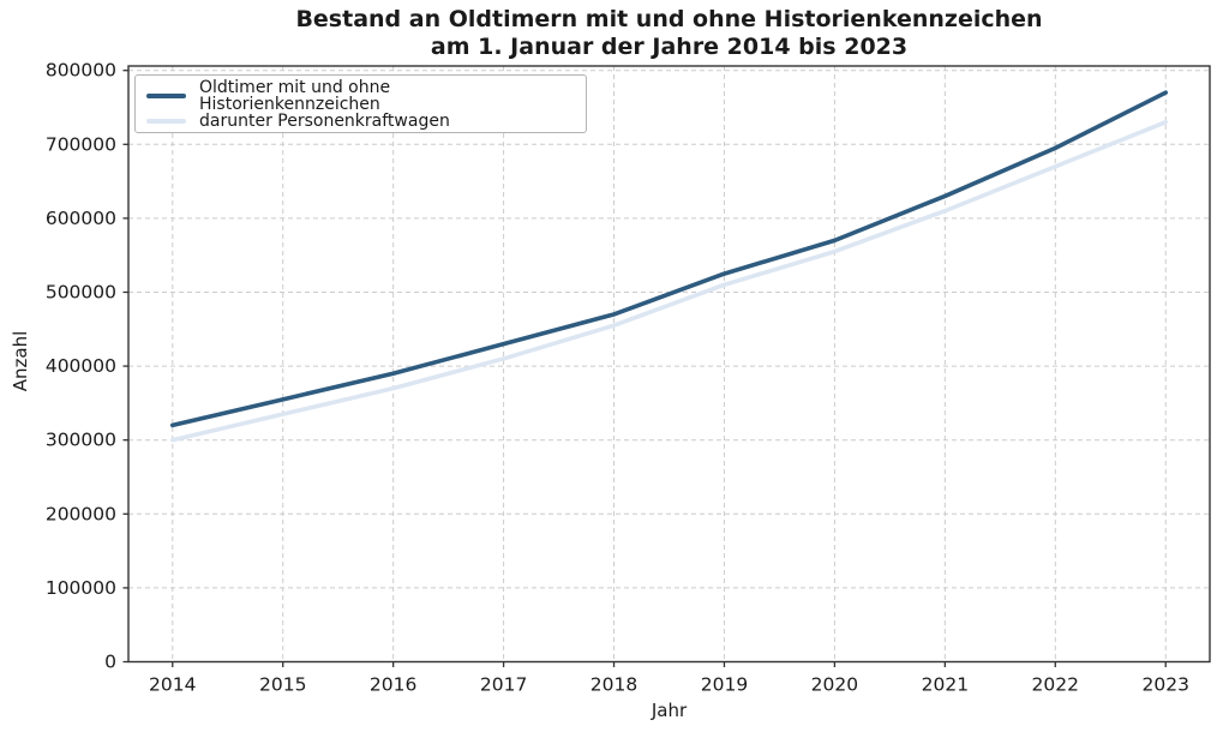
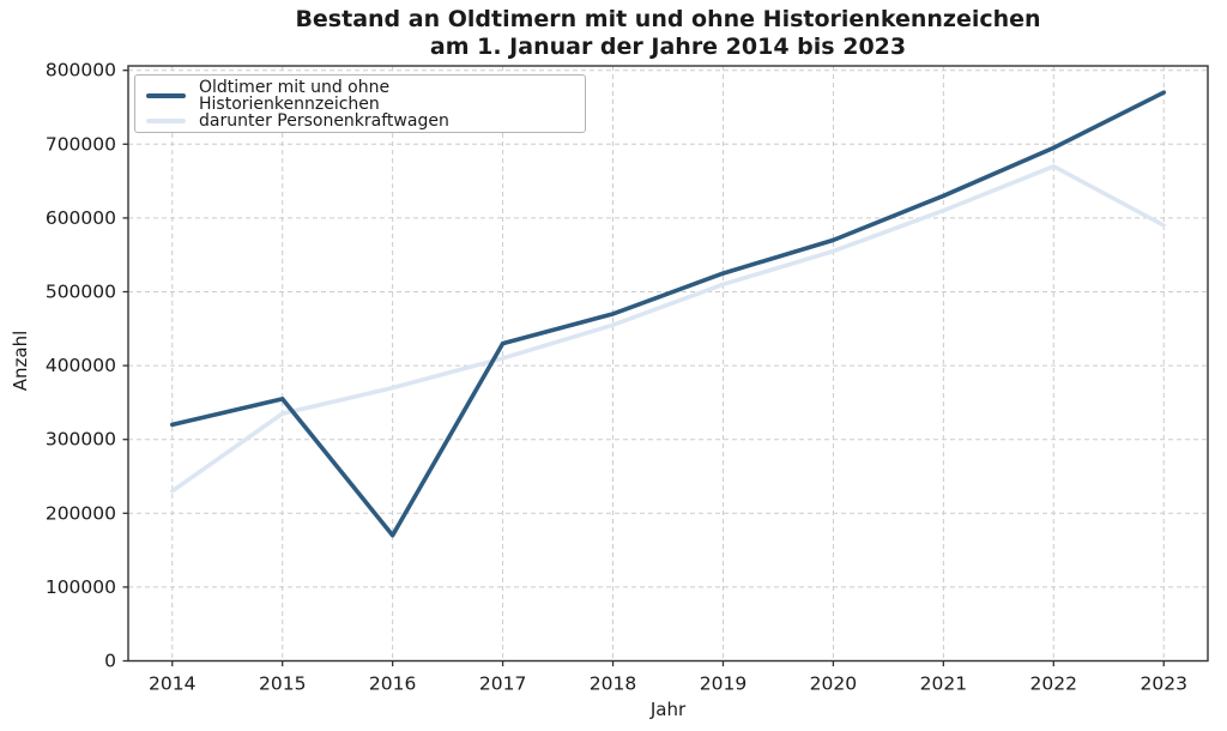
darunter Personenkraftwagen/2014: 300000 -> 230000
Oldtimer mit und ohne Historienkennzeichen/2016: 390000 -> 170000
darunter Personenkraftwagen/2023: 730000 -> 590000
